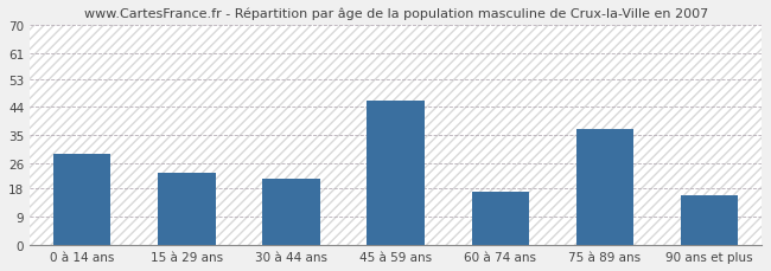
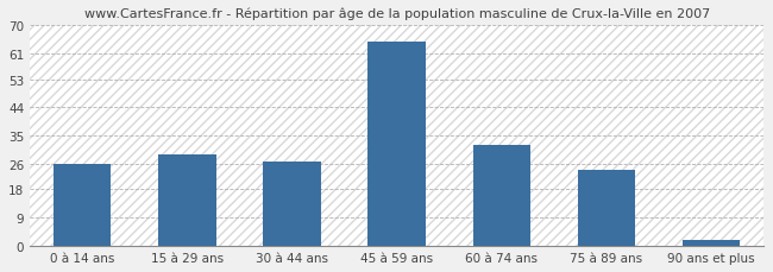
0 à 14 ans: 29 -> 26
15 à 29 ans: 23 -> 29
30 à 44 ans: 21 -> 27
45 à 59 ans: 46 -> 65
60 à 74 ans: 17 -> 32
75 à 89 ans: 37 -> 24
90 ans et plus: 16 -> 2
